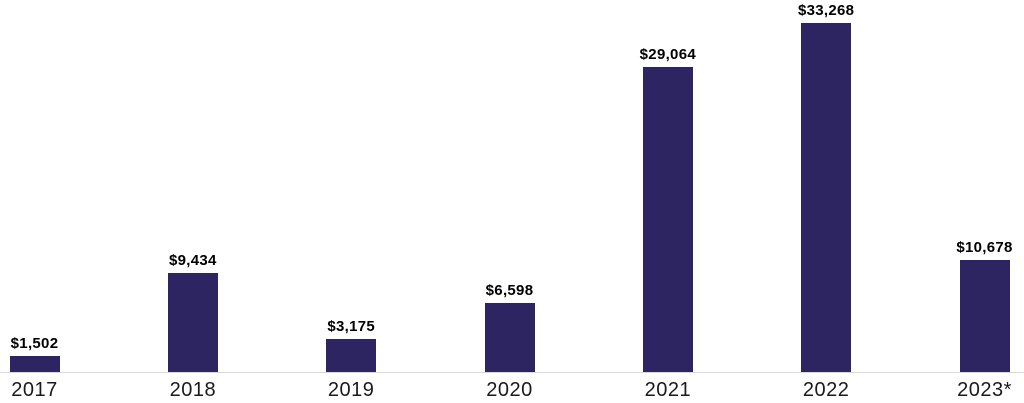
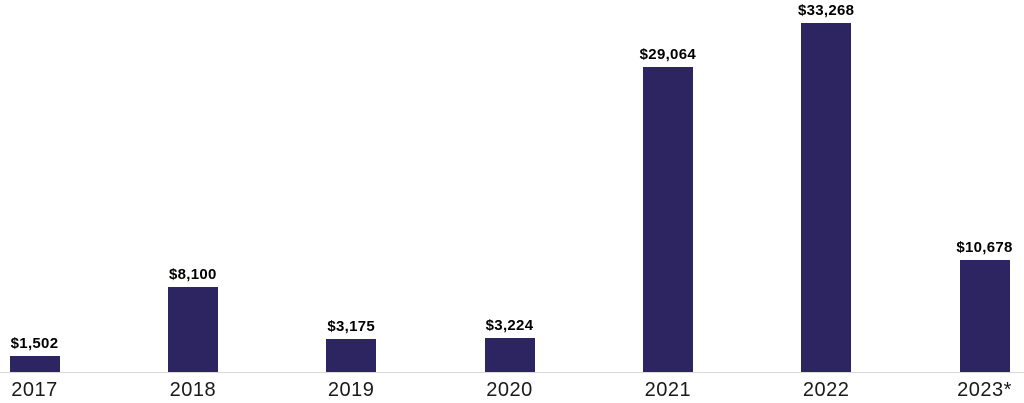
2018: $9,434 -> $8,100
2020: $6,598 -> $3,224
